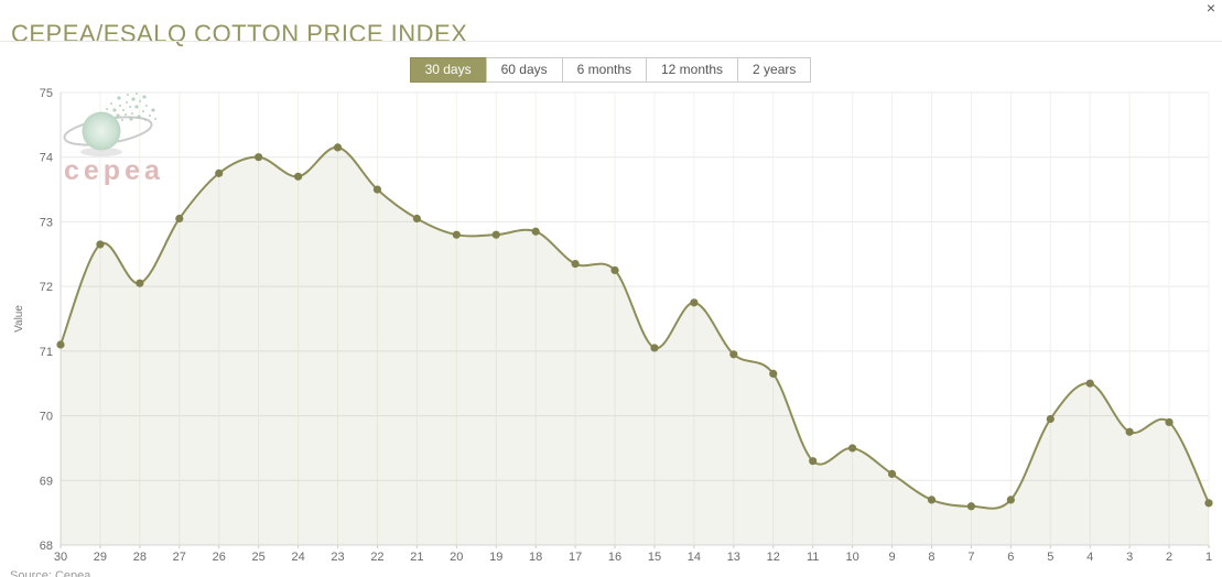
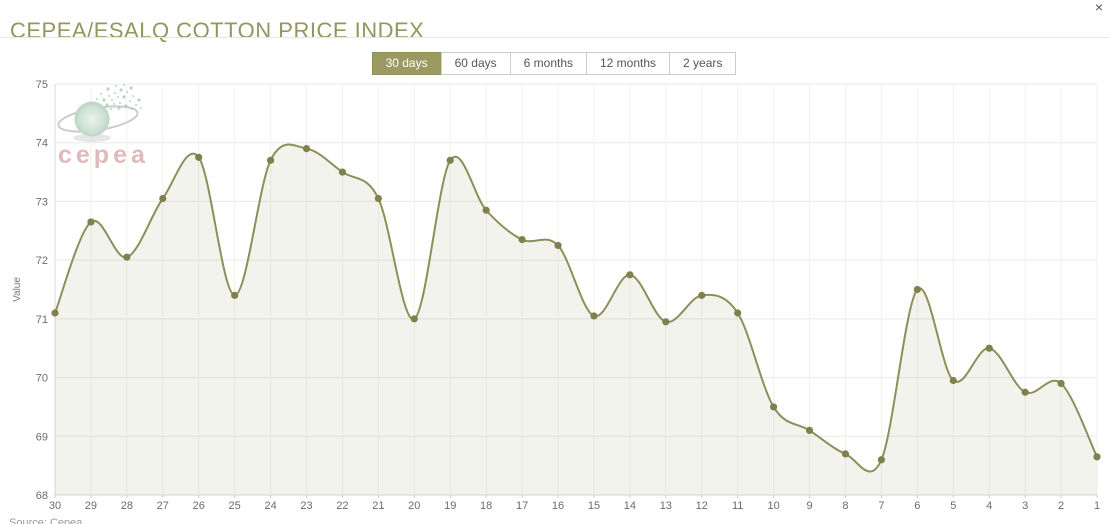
25: 74.0 -> 71.4
23: 74.2 -> 73.9
20: 72.8 -> 71.0
19: 72.8 -> 73.7
12: 70.7 -> 71.4
11: 69.3 -> 71.1
6: 68.7 -> 71.5
